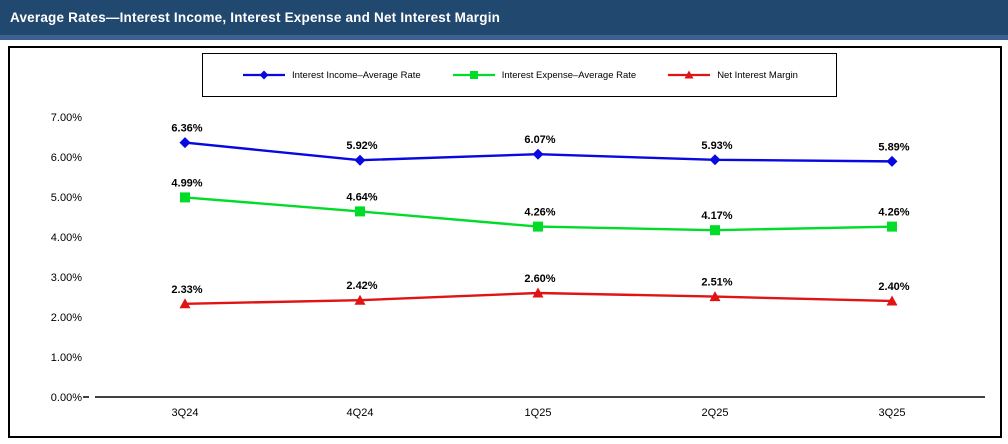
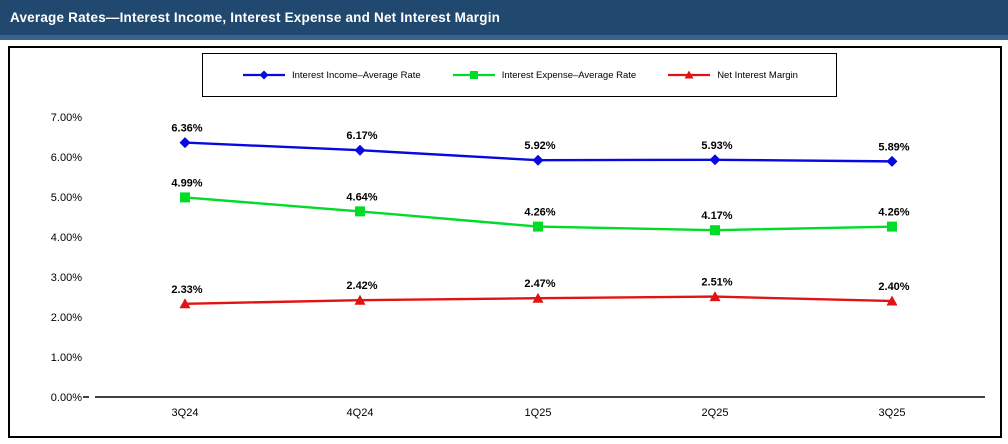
Interest Income–Average Rate/4Q24: 5.92% -> 6.17%
Interest Income–Average Rate/1Q25: 6.07% -> 5.92%
Net Interest Margin/1Q25: 2.60% -> 2.47%
